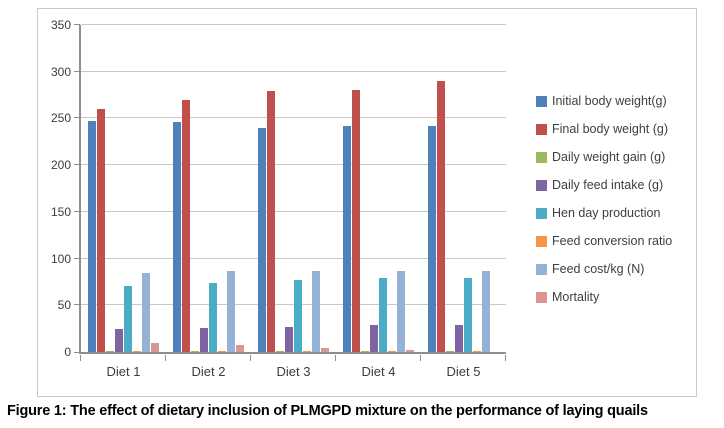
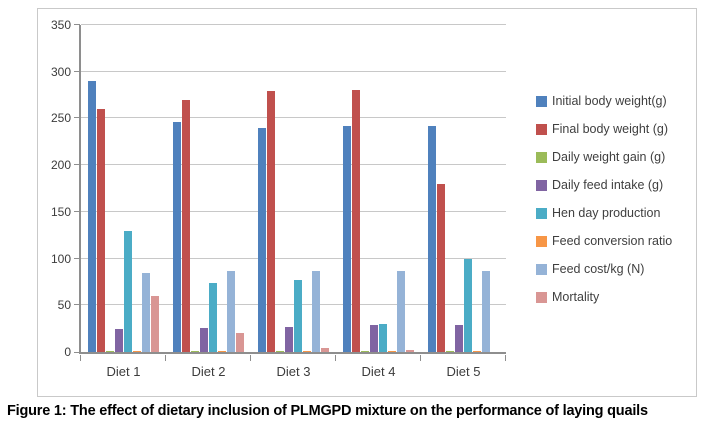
Initial body weight(g)/Diet 1: 250 -> 290
Hen day production/Diet 1: 70 -> 130
Mortality/Diet 1: 10 -> 60
Mortality/Diet 2: 10 -> 20
Hen day production/Diet 4: 80 -> 30
Final body weight (g)/Diet 5: 290 -> 180
Hen day production/Diet 5: 80 -> 100
